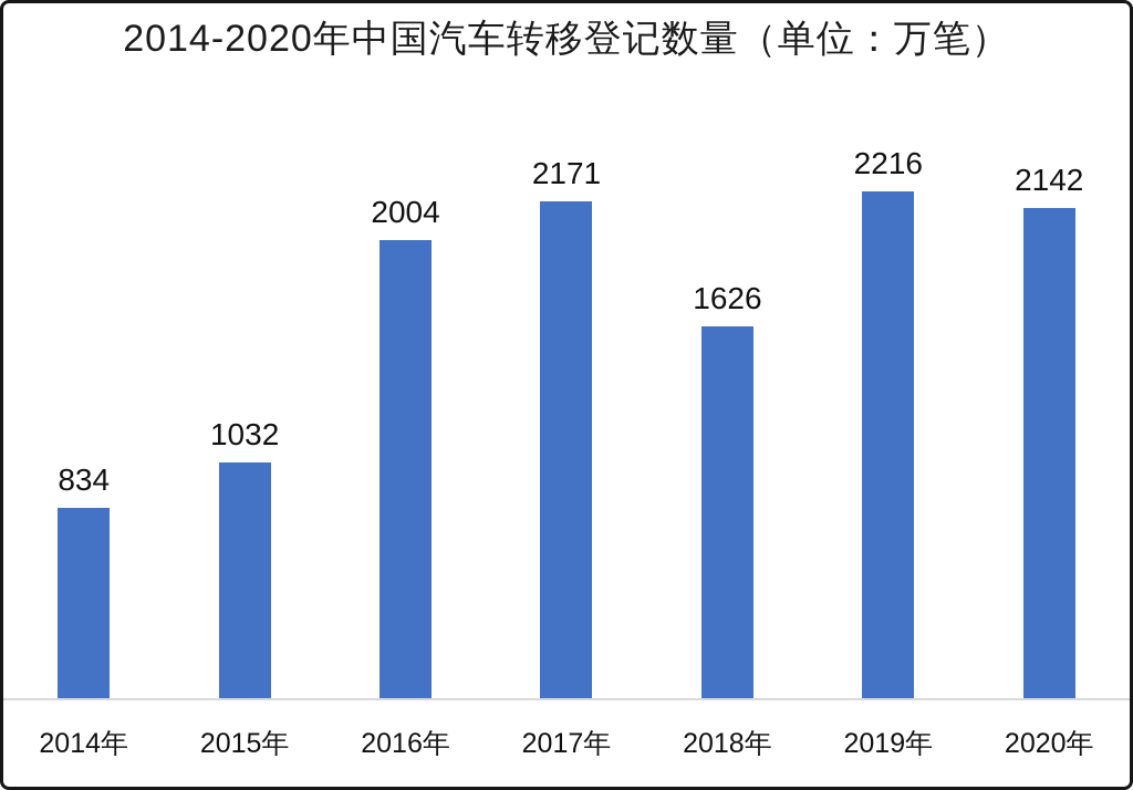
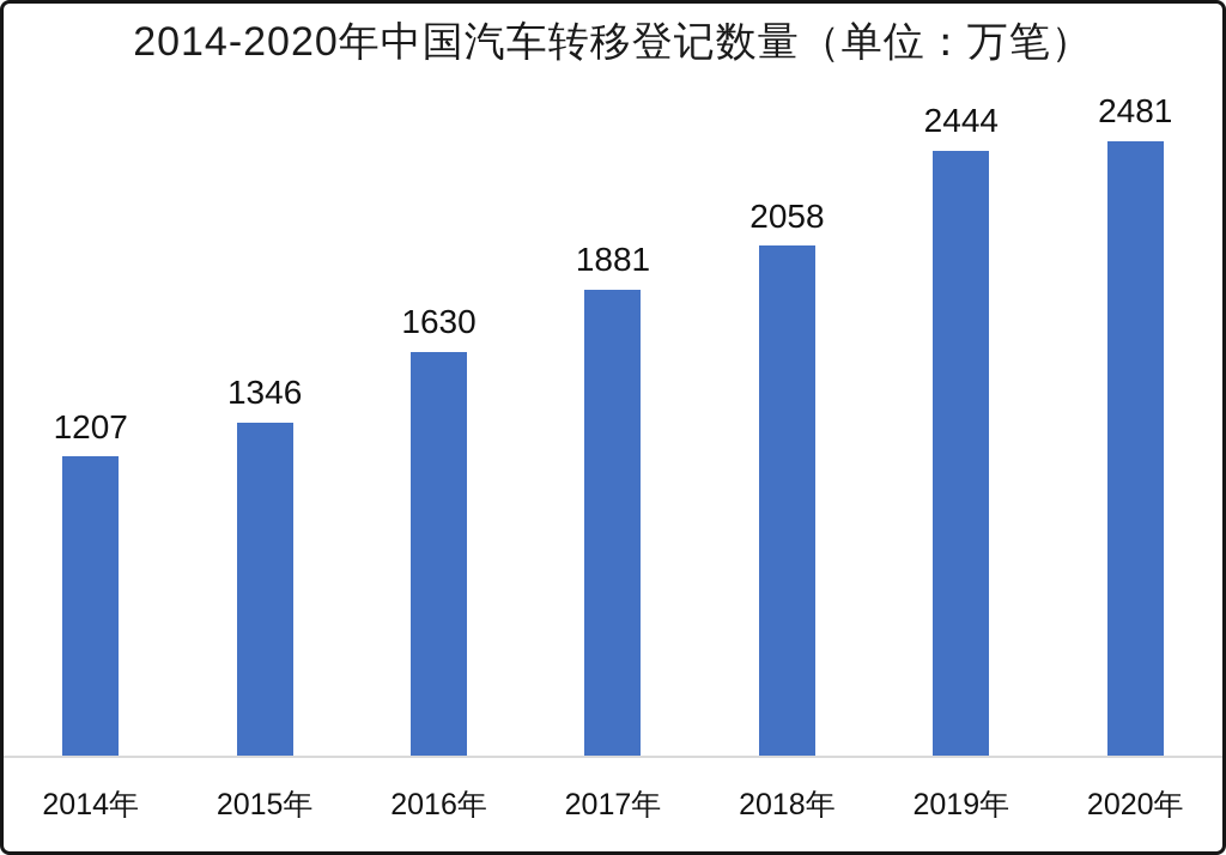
2014年: 834 -> 1207
2015年: 1032 -> 1346
2016年: 2004 -> 1630
2017年: 2171 -> 1881
2018年: 1626 -> 2058
2019年: 2216 -> 2444
2020年: 2142 -> 2481
